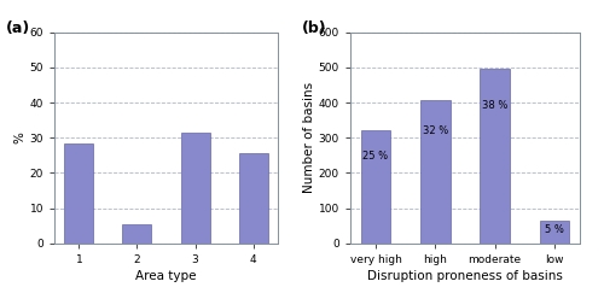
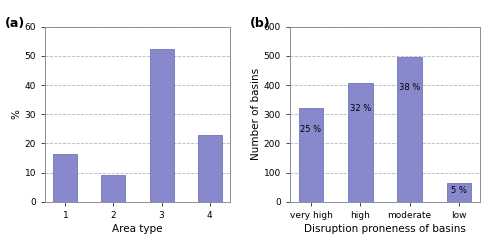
1: 28.5 -> 16.5
2: 5.5 -> 9.0
3: 31.5 -> 52.5
4: 25.5 -> 23.0
